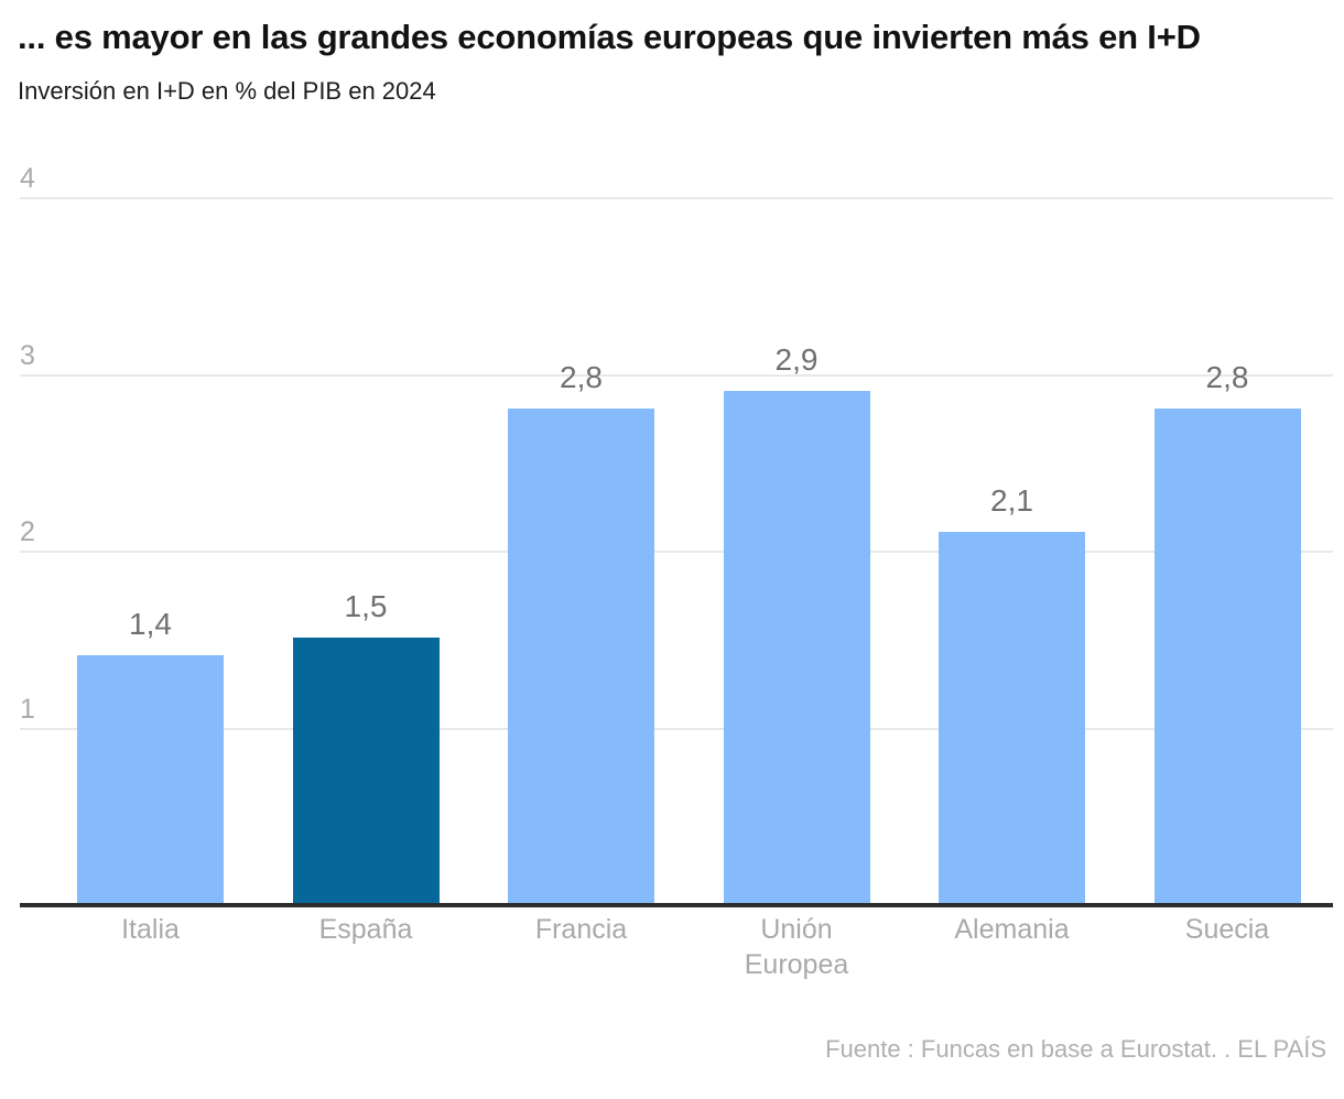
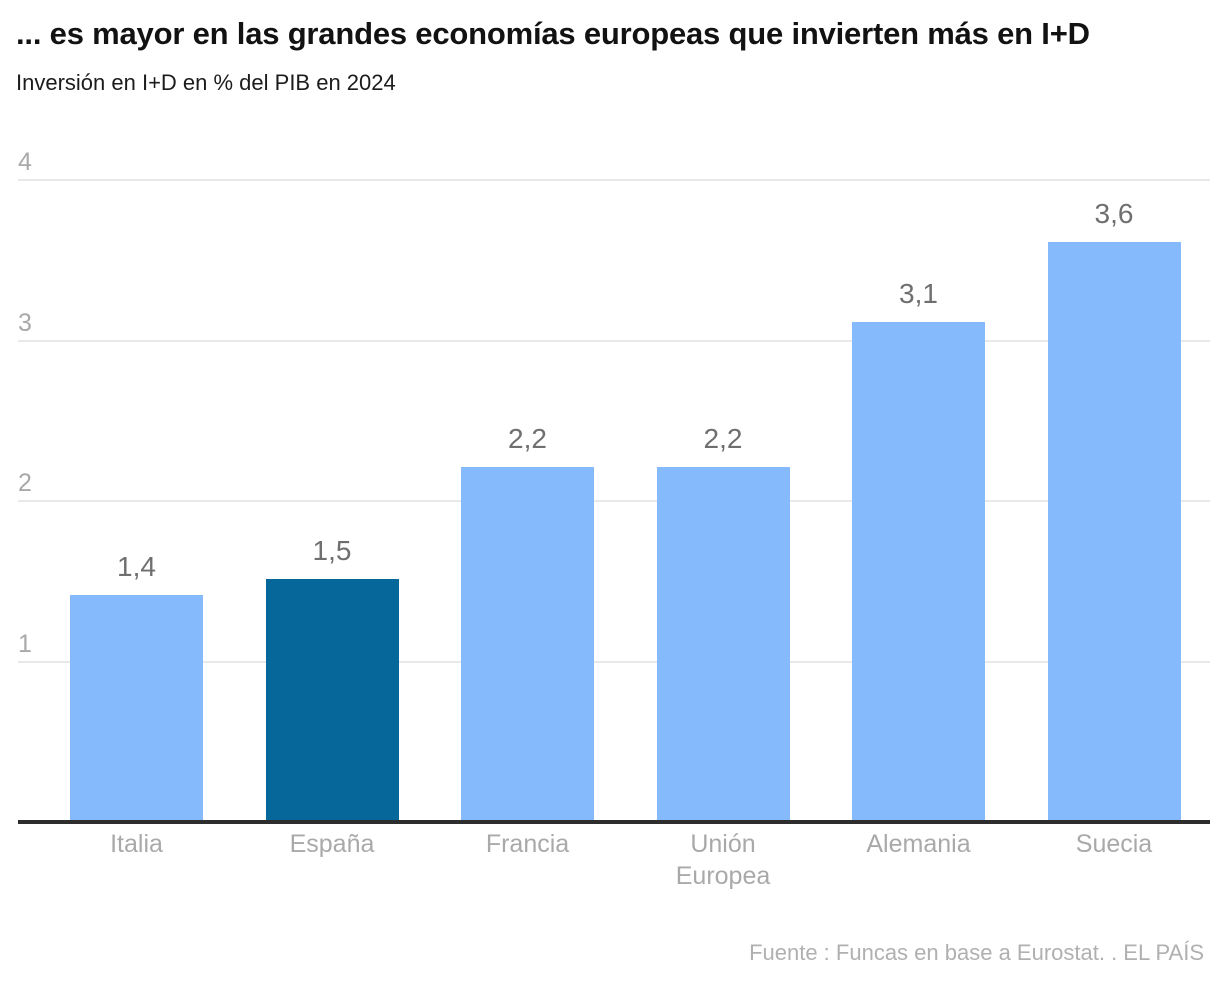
Francia: 2,8 -> 2,2
Unión Europea: 2,9 -> 2,2
Alemania: 2,1 -> 3,1
Suecia: 2,8 -> 3,6
